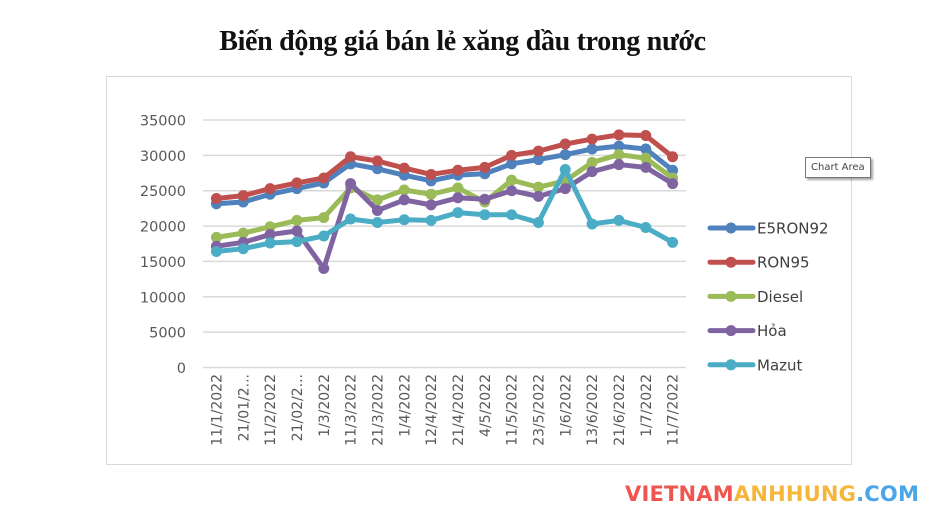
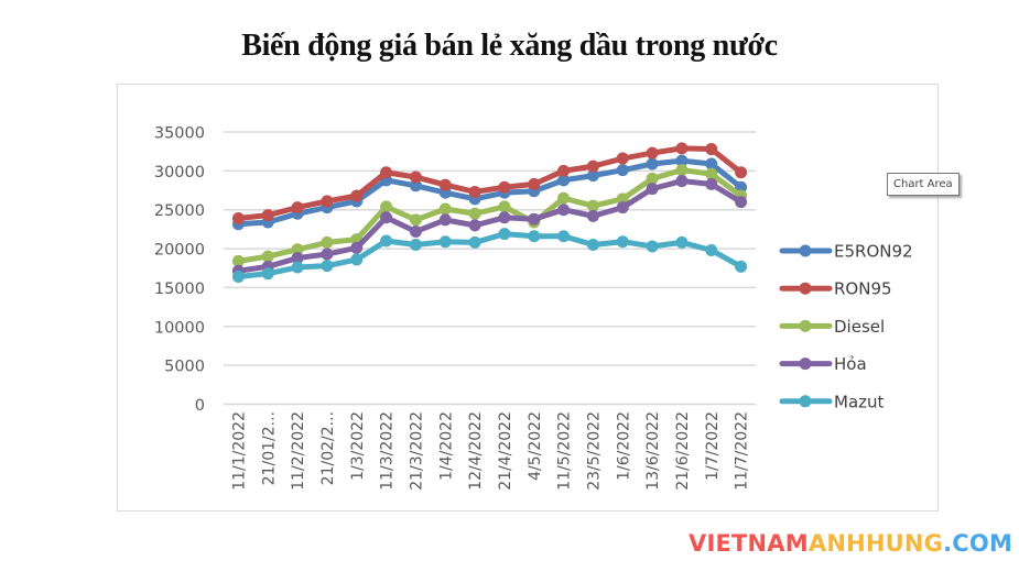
Hỏa/1/3/2022: 14000 -> 20000
Hỏa/11/3/2022: 26000 -> 24000
Mazut/1/6/2022: 28000 -> 21000
